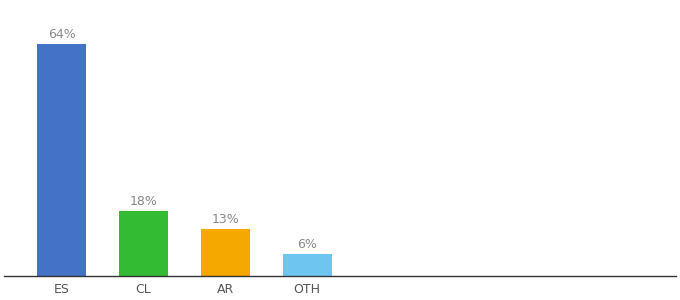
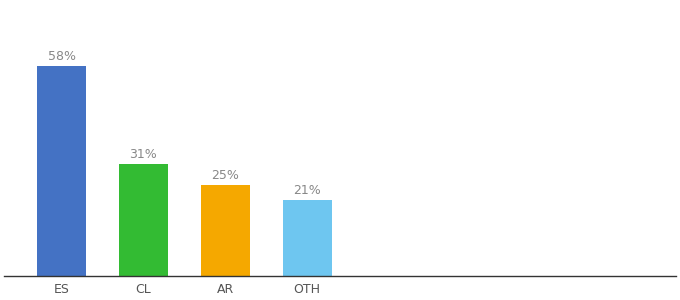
ES: 64% -> 58%
CL: 18% -> 31%
AR: 13% -> 25%
OTH: 6% -> 21%
